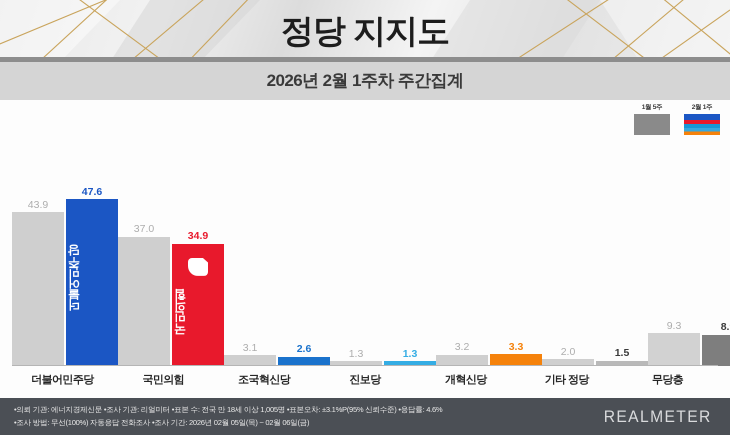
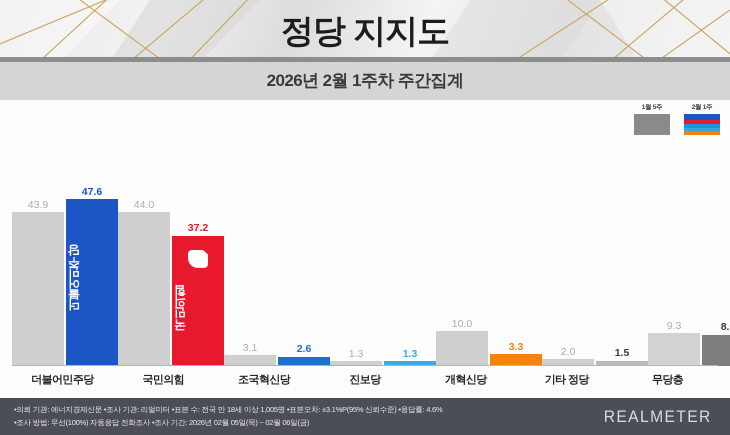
1월 5주/국민의힘: 37.0 -> 44.0
2월 1주/국민의힘: 34.9 -> 37.2
1월 5주/개혁신당: 3.2 -> 10.0
